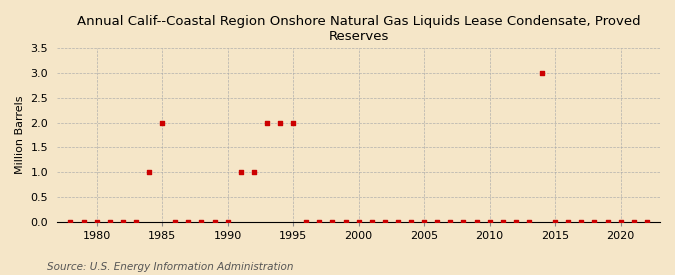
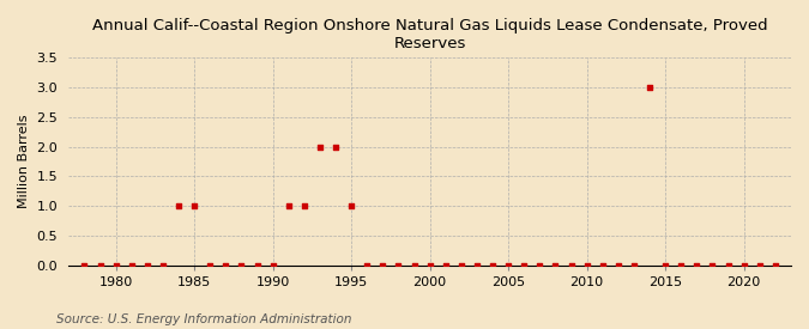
1985: 2 -> 1
1995: 2 -> 1
